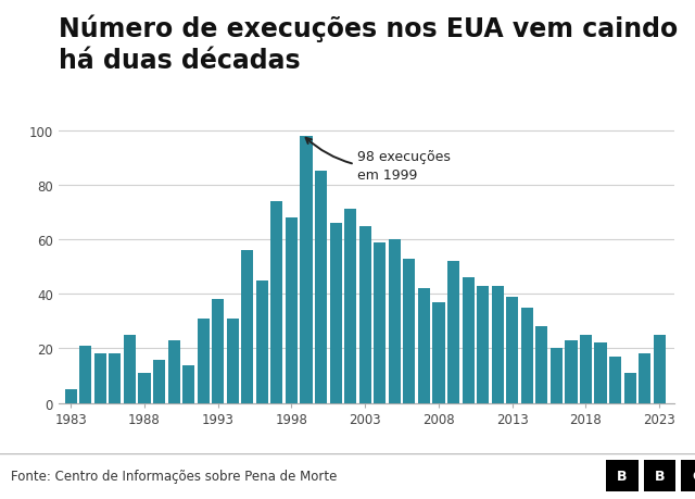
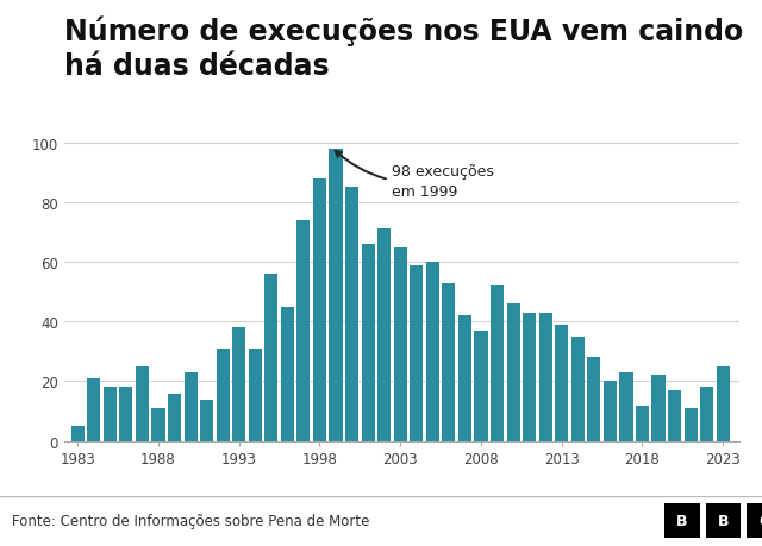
1998: 68 -> 88
2018: 25 -> 12
